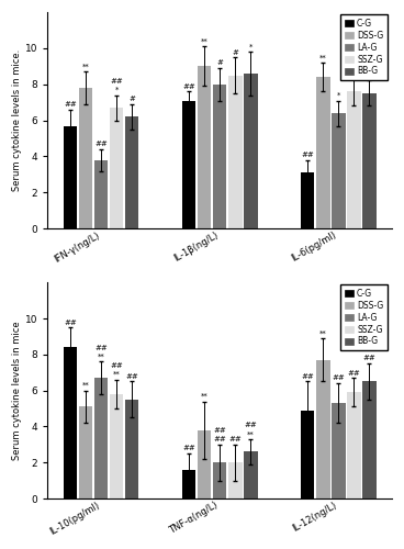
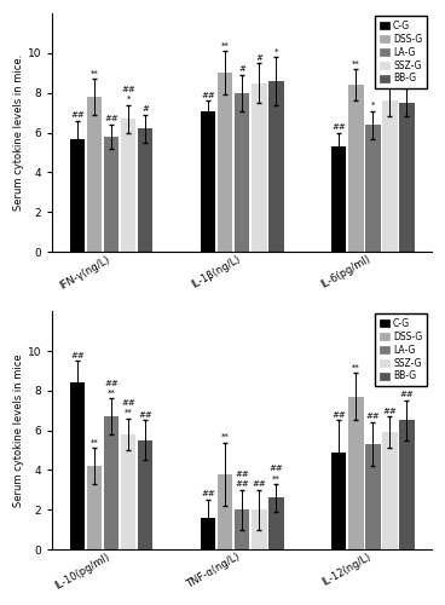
LA-G/IFN-γ(ng/L): 3.8 -> 5.8
C-G/IL-6(pg/ml): 3.1 -> 5.3
DSS-G/IL-10(pg/ml): 5.1 -> 4.2
